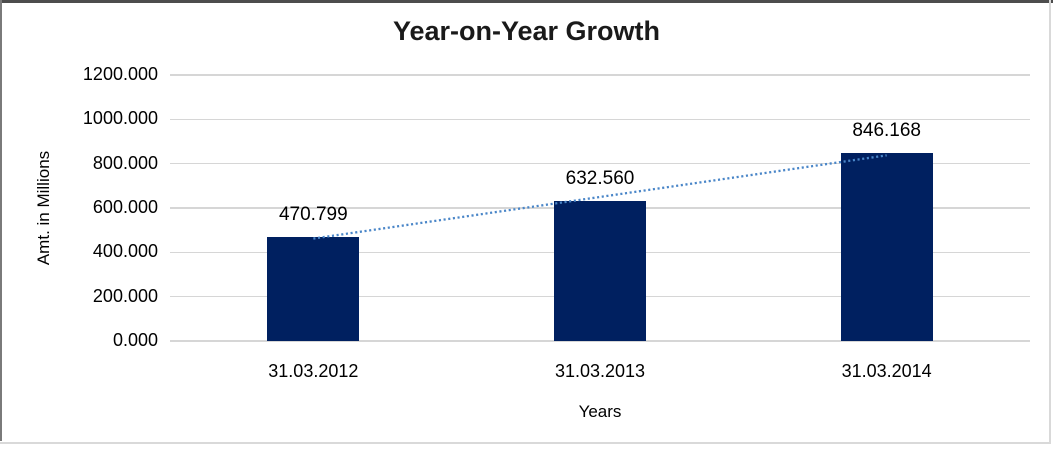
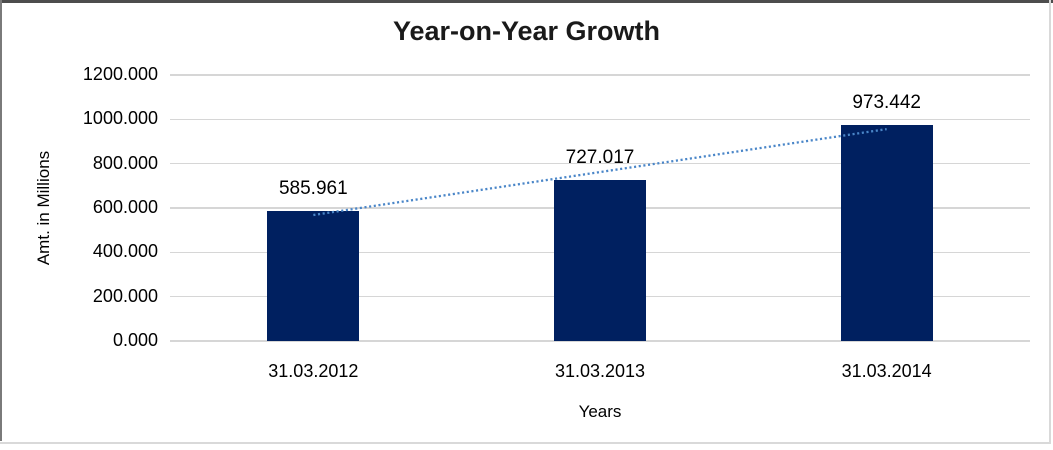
31.03.2012: 470.799 -> 585.961
31.03.2013: 632.560 -> 727.017
31.03.2014: 846.168 -> 973.442
